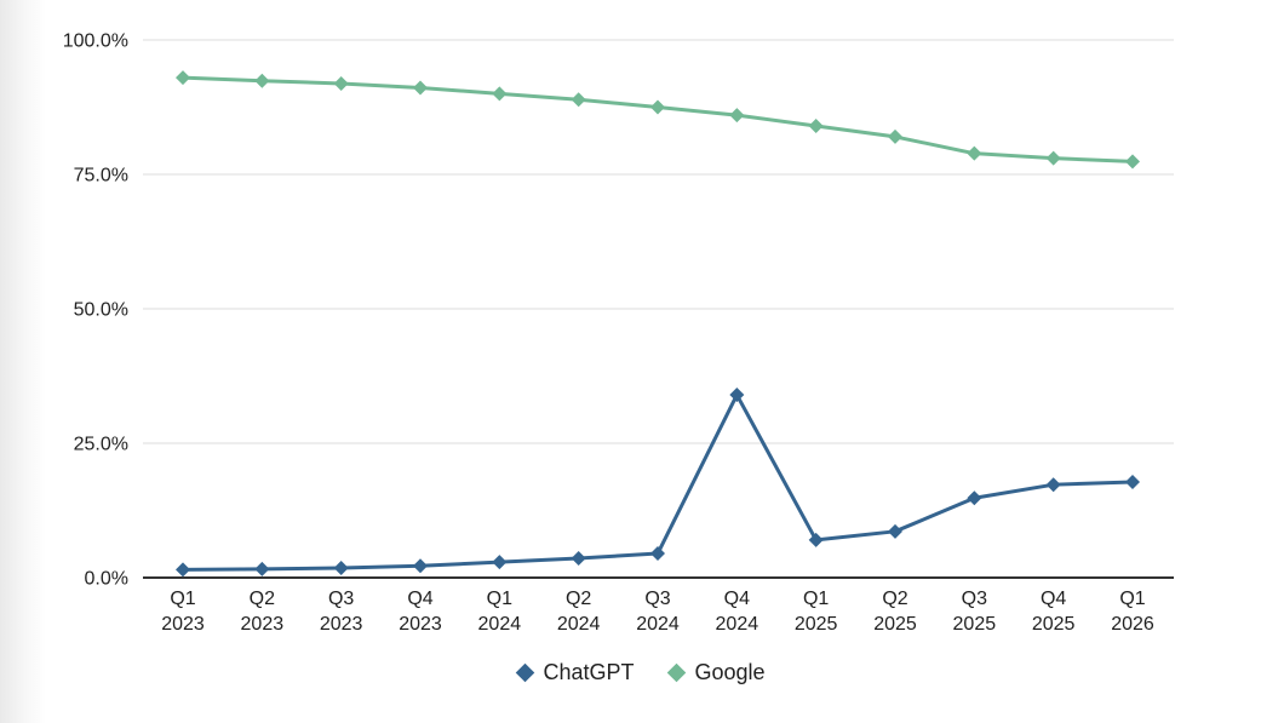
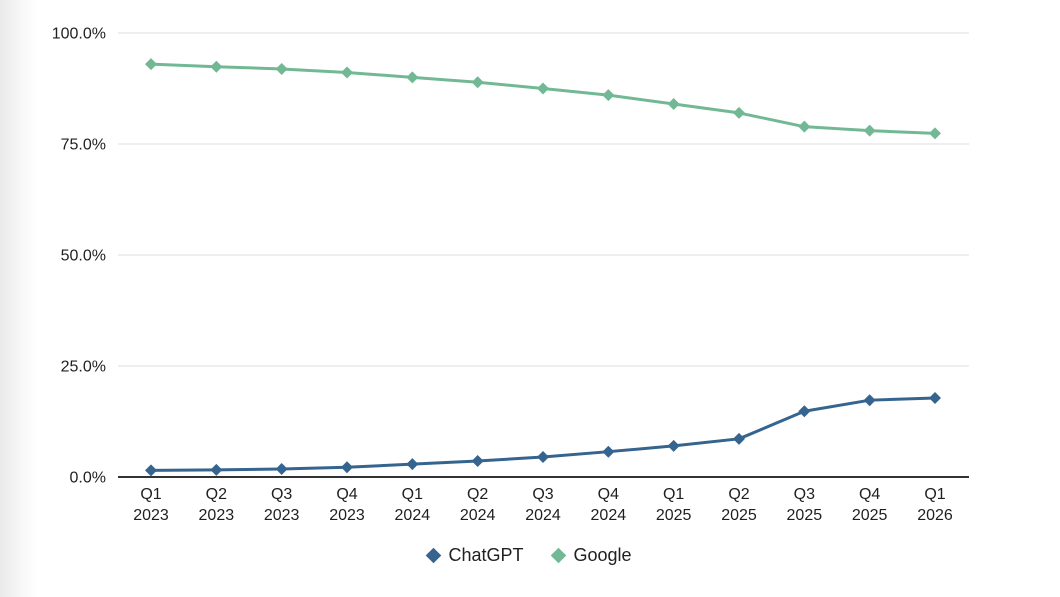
ChatGPT/Q4 2024: 34% -> 6%
